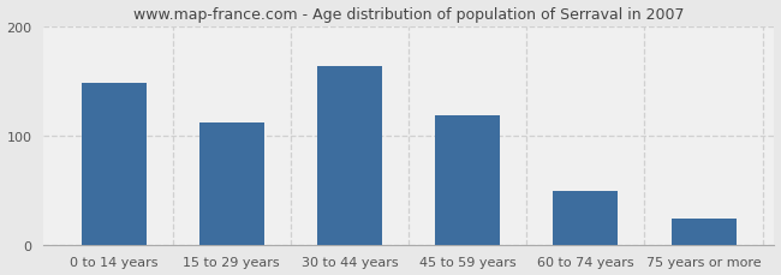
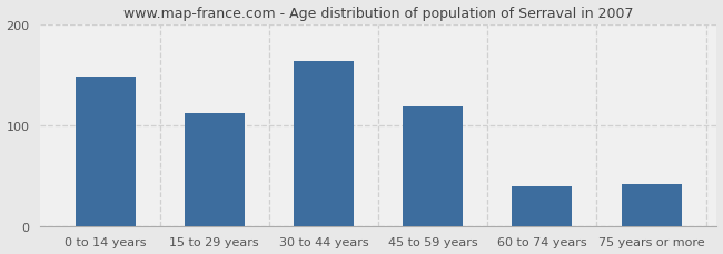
60 to 74 years: 50 -> 40
75 years or more: 25 -> 42
